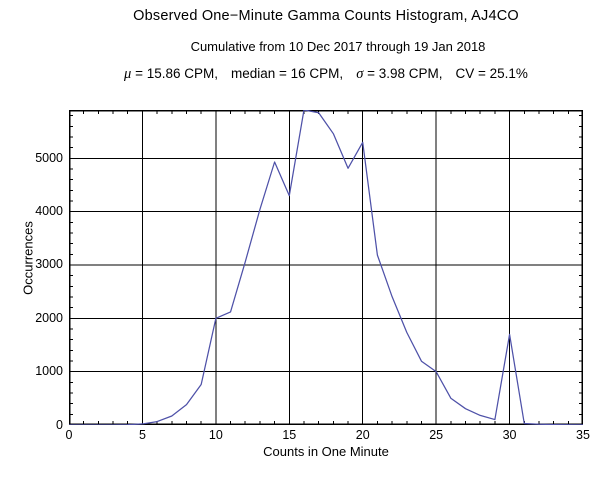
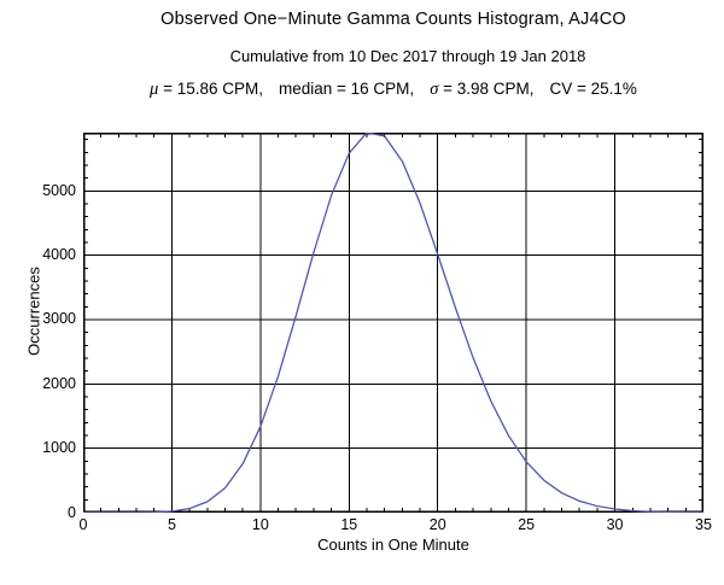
10: 2000 -> 1300
15: 4300 -> 5600
20: 5300 -> 4000
25: 1000 -> 800
30: 1700 -> 100
